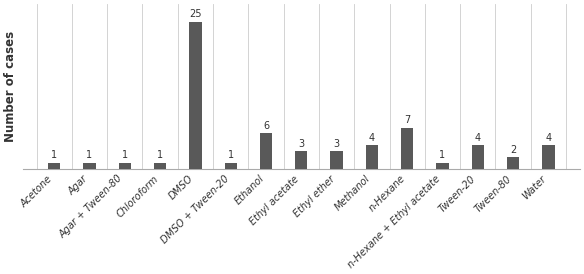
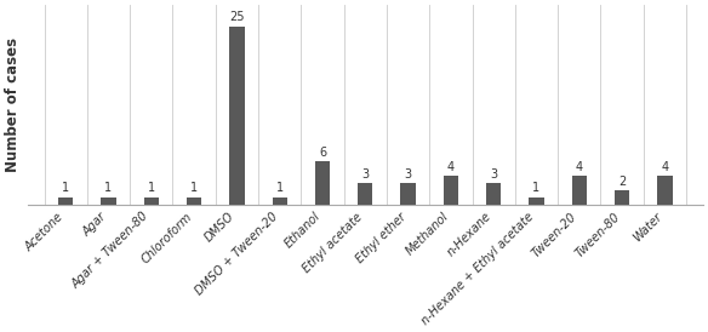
n-Hexane: 7 -> 3
